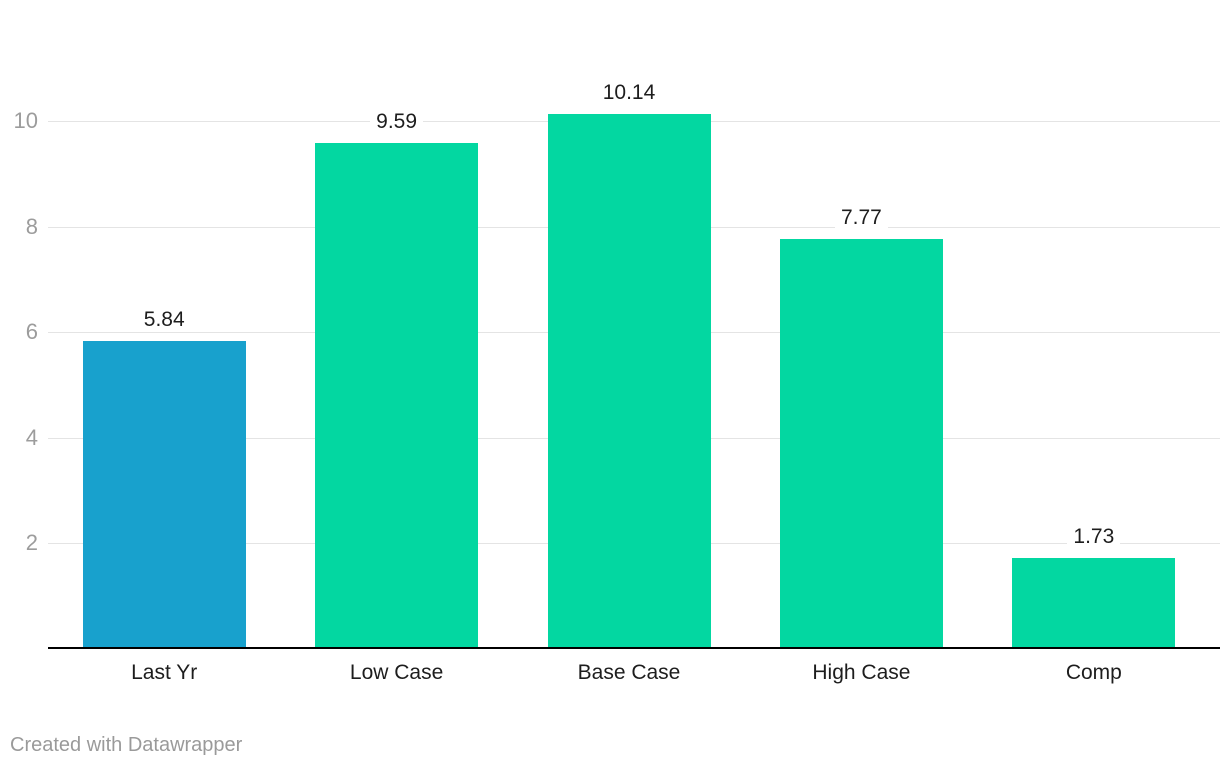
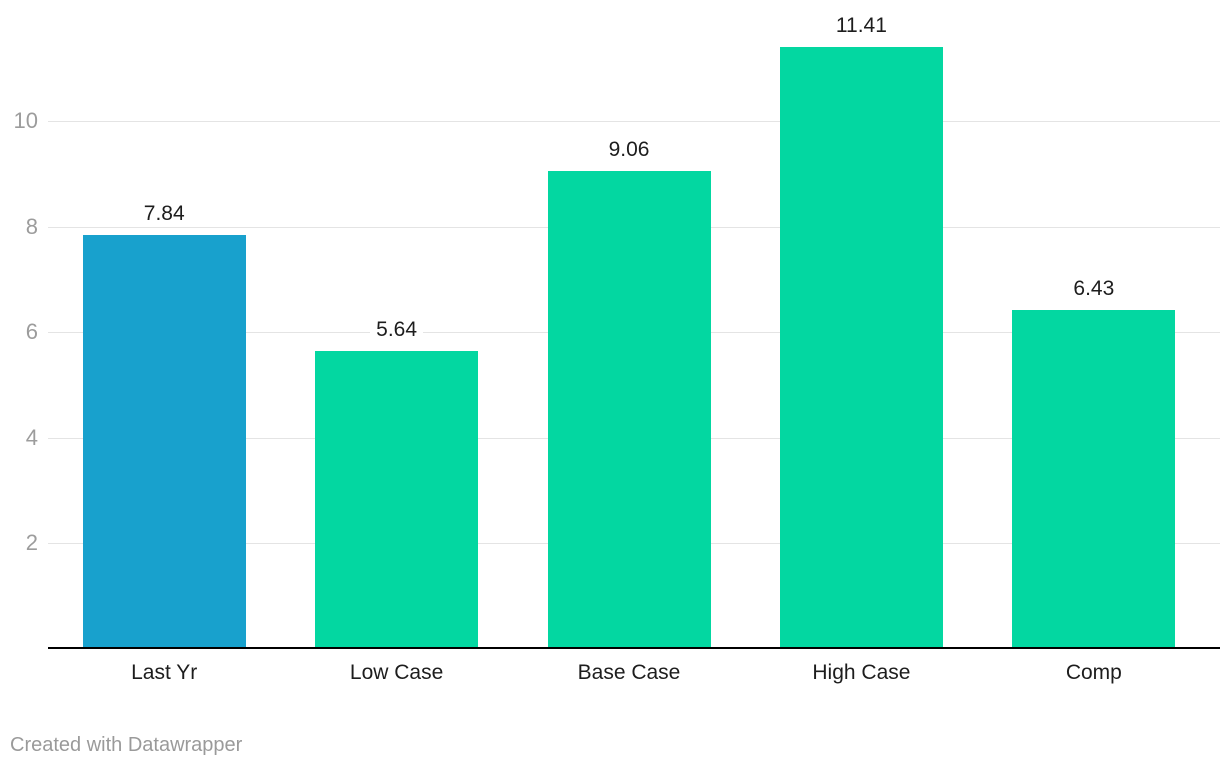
Last Yr: 5.84 -> 7.84
Low Case: 9.59 -> 5.64
Base Case: 10.14 -> 9.06
High Case: 7.77 -> 11.41
Comp: 1.73 -> 6.43
